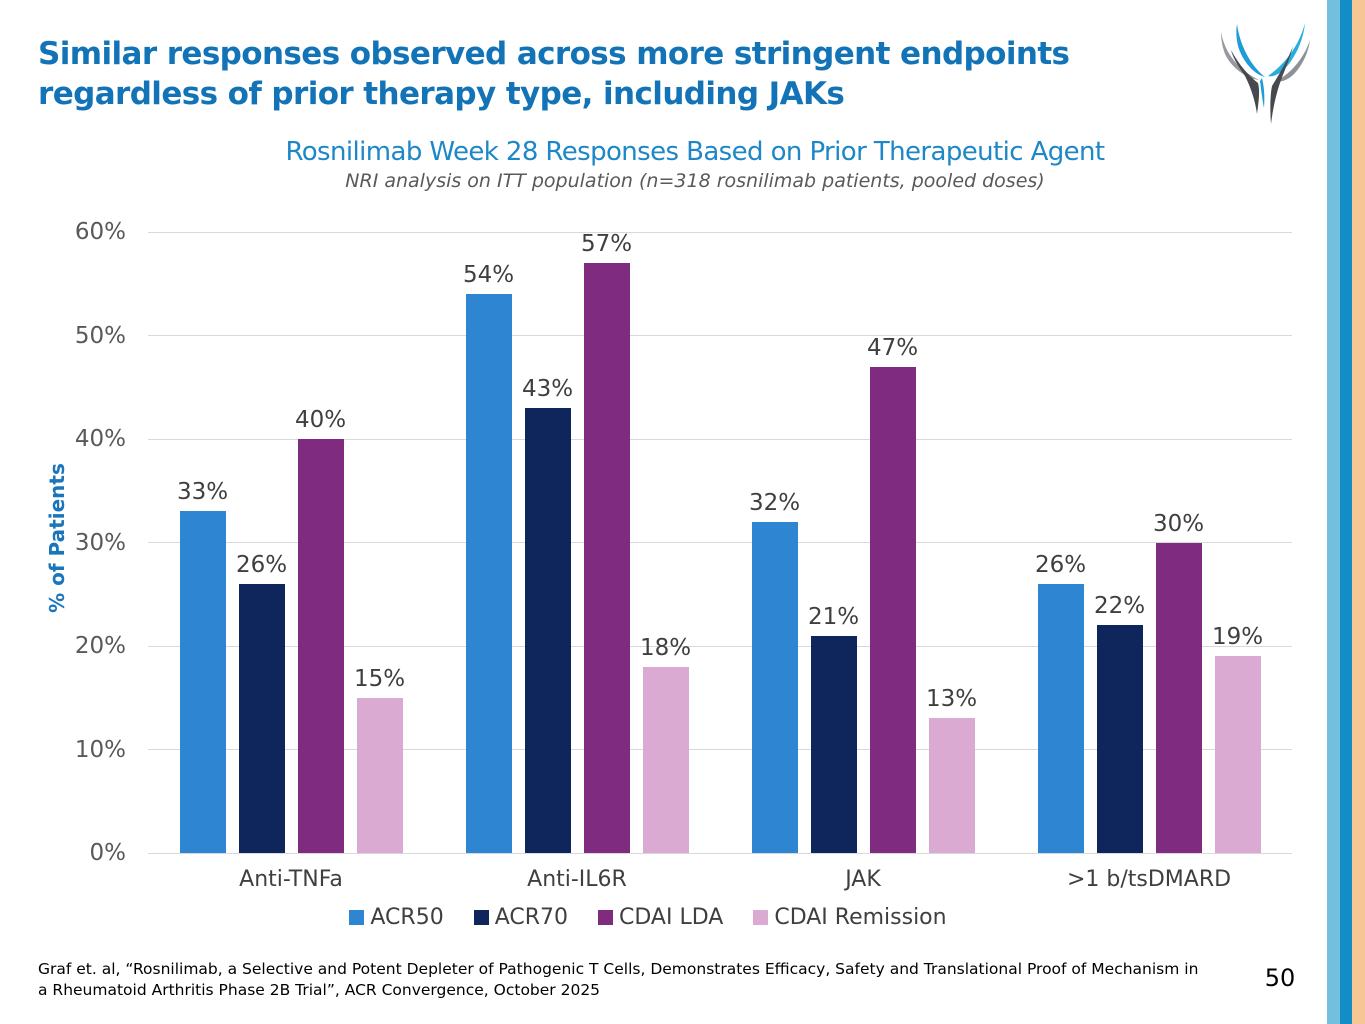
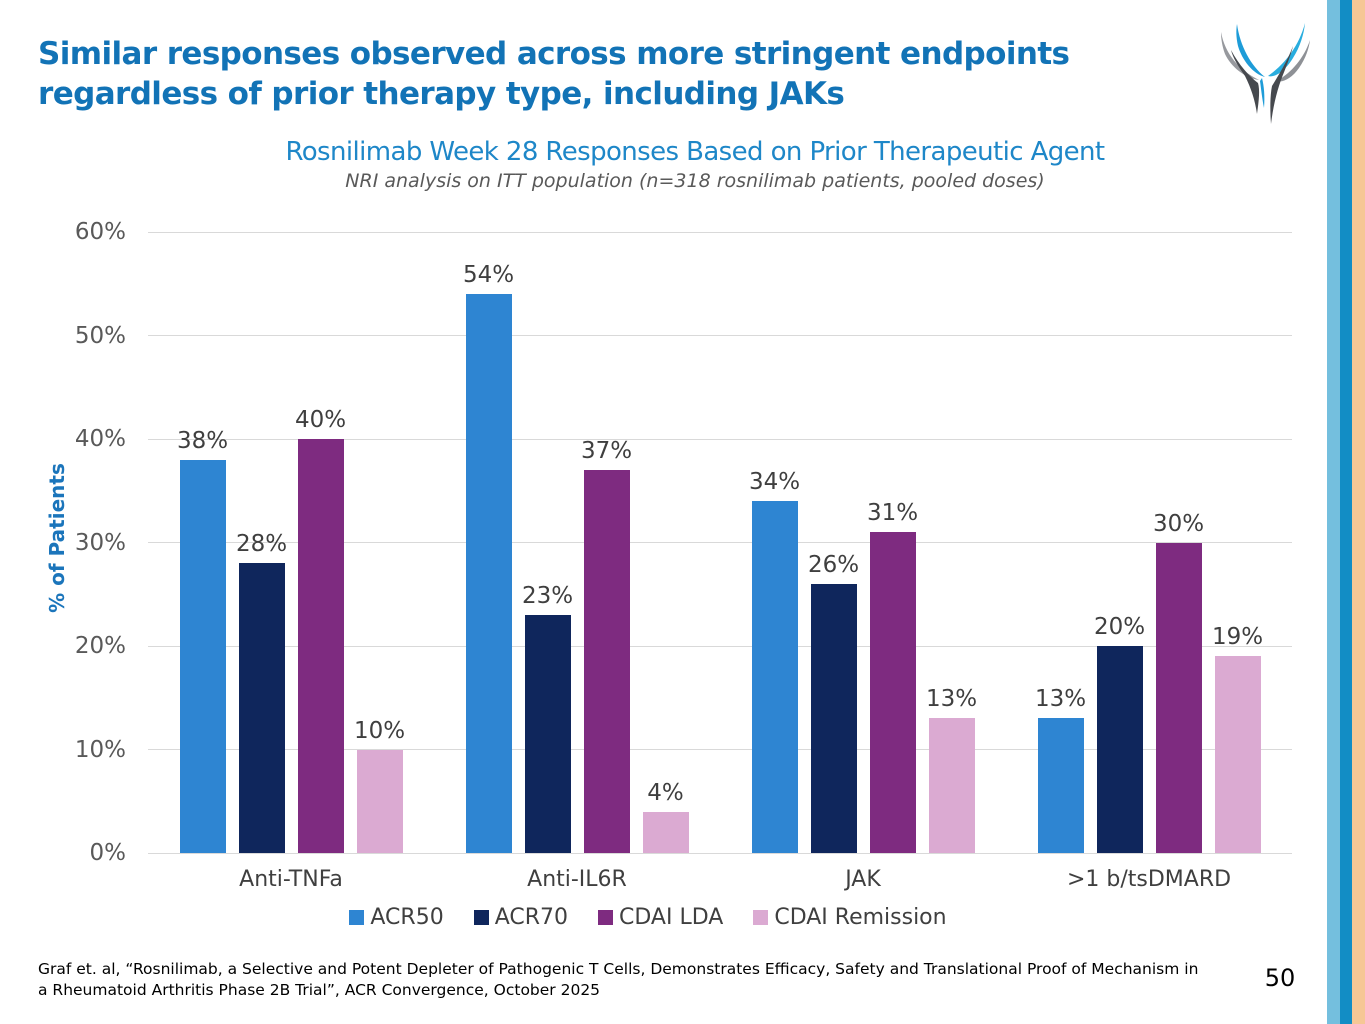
ACR50/Anti-TNFa: 33% -> 38%
ACR70/Anti-TNFa: 26% -> 28%
CDAI Remission/Anti-TNFa: 15% -> 10%
ACR70/Anti-IL6R: 43% -> 23%
CDAI LDA/Anti-IL6R: 57% -> 37%
CDAI Remission/Anti-IL6R: 18% -> 4%
ACR50/JAK: 32% -> 34%
ACR70/JAK: 21% -> 26%
CDAI LDA/JAK: 47% -> 31%
ACR50/>1 b/tsDMARD: 26% -> 13%
ACR70/>1 b/tsDMARD: 22% -> 20%
